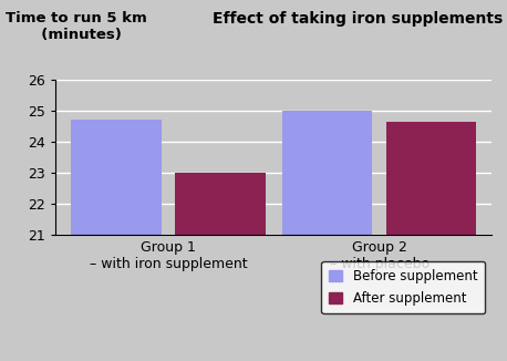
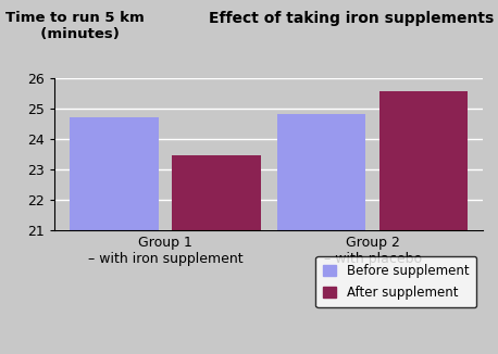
After supplement/Group 1 – with iron supplement: 23.00 -> 23.45
Before supplement/Group 2 – with placebo: 25.0 -> 24.8
After supplement/Group 2 – with placebo: 24.65 -> 25.55
